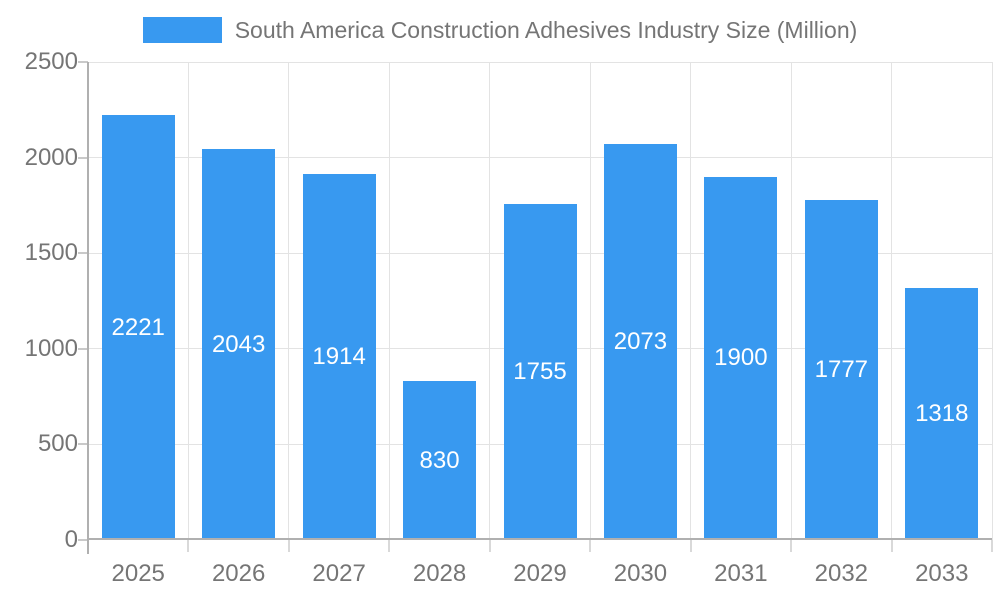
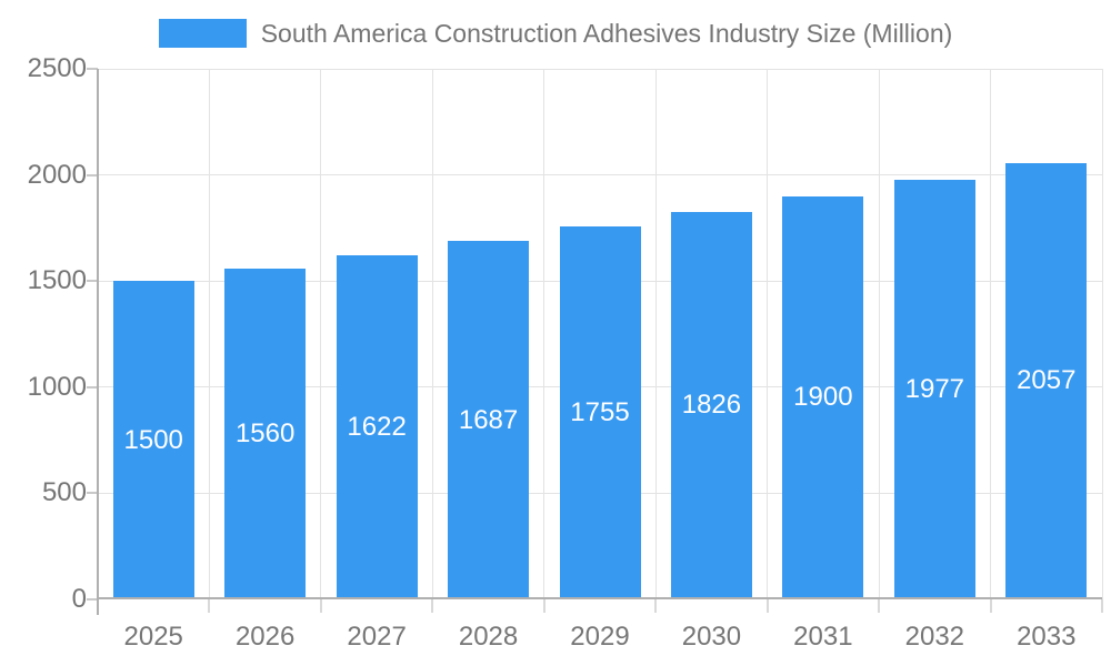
2025: 2221 -> 1500
2026: 2043 -> 1560
2027: 1914 -> 1622
2028: 830 -> 1687
2030: 2073 -> 1826
2032: 1777 -> 1977
2033: 1318 -> 2057
